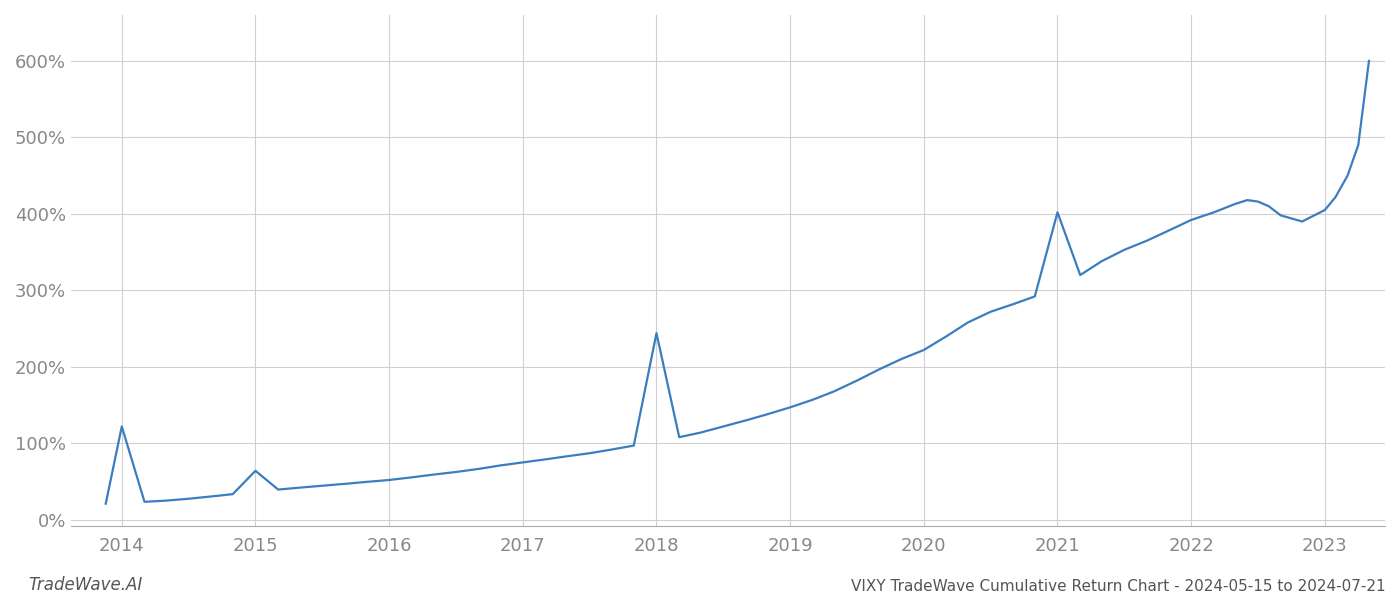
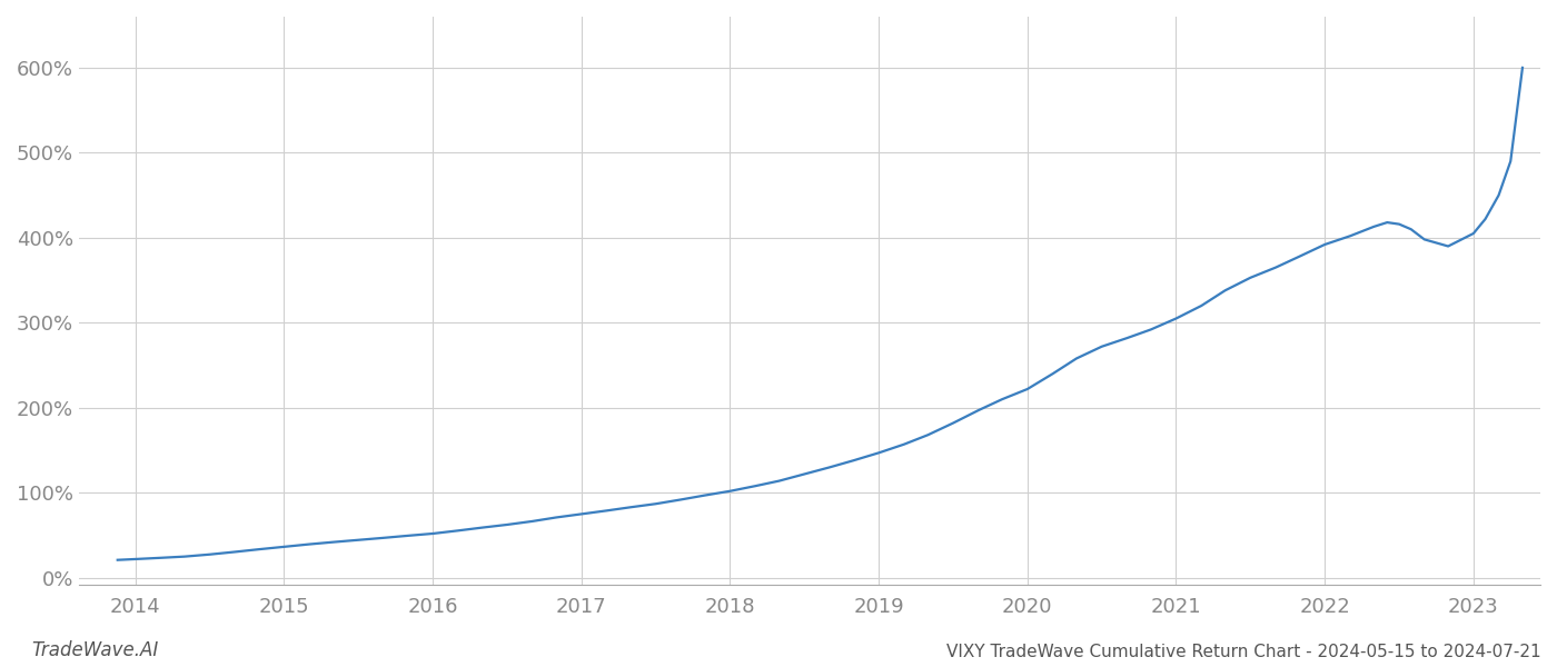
2014: 122% -> 22%
2015: 64% -> 36%
2018: 244% -> 102%
2021: 402% -> 305%
